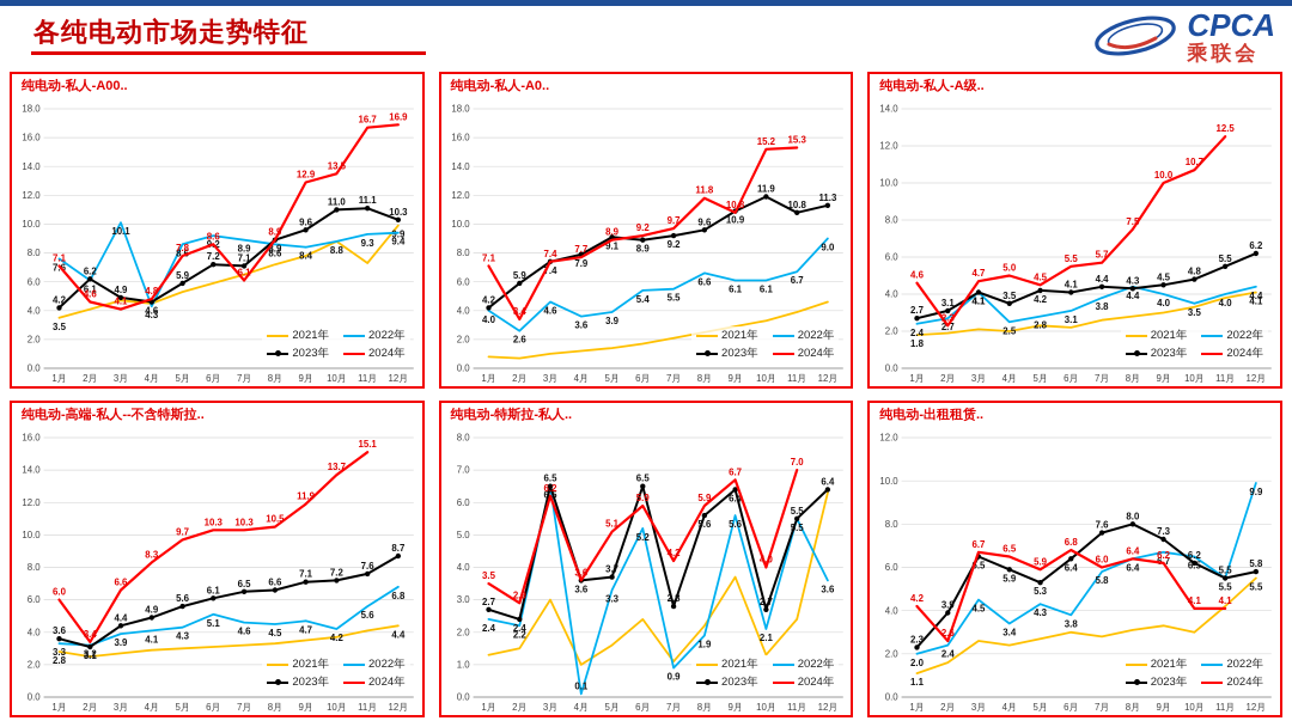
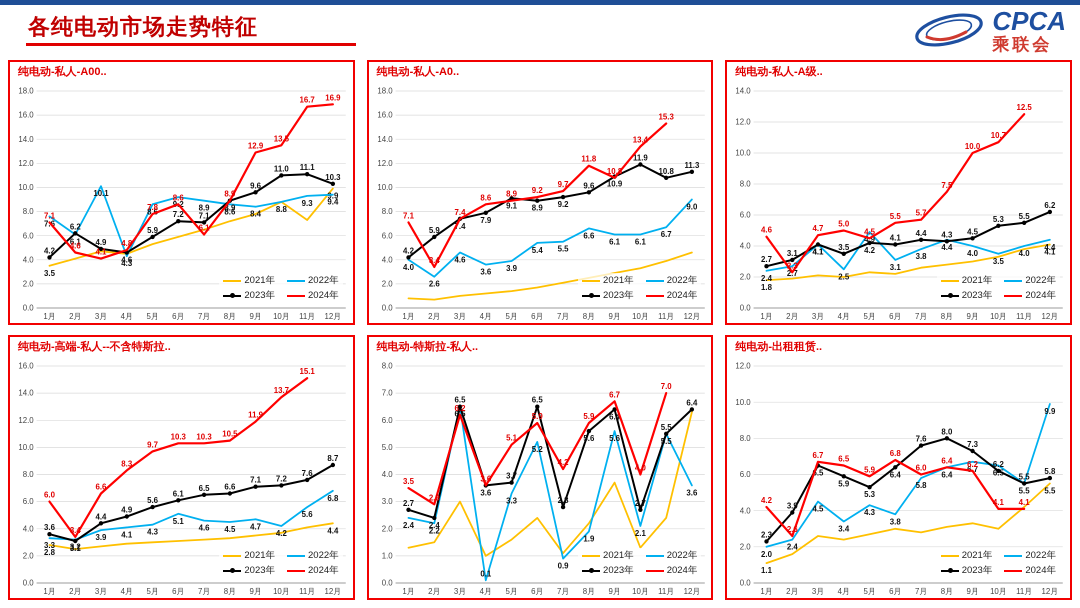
纯电动-私人-A0../2024年/4月: 7.7 -> 8.6
纯电动-私人-A0../2024年/10月: 15.2 -> 13.4
纯电动-私人-A级../2022年/5月: 2.8 -> 4.9
纯电动-私人-A级../2023年/10月: 4.8 -> 5.3
